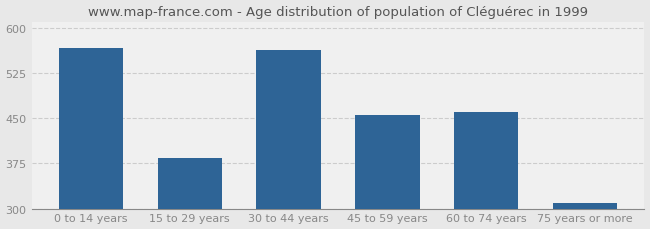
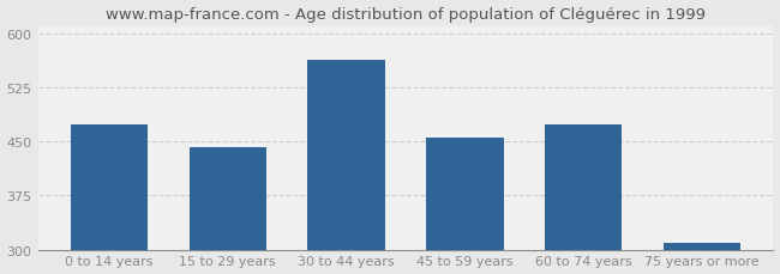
0 to 14 years: 566 -> 473
15 to 29 years: 384 -> 441
60 to 74 years: 460 -> 473
